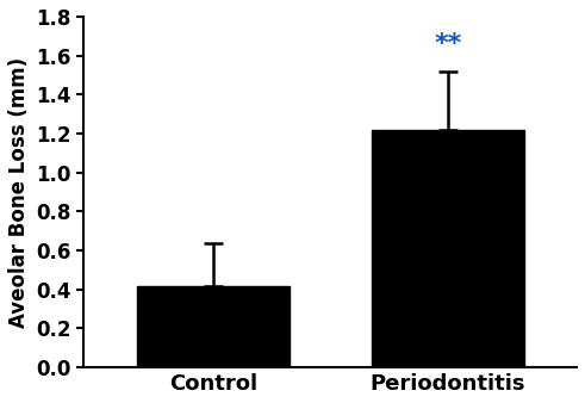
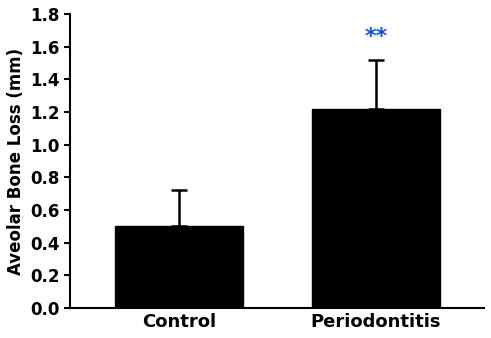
Control: 0.42 -> 0.50
